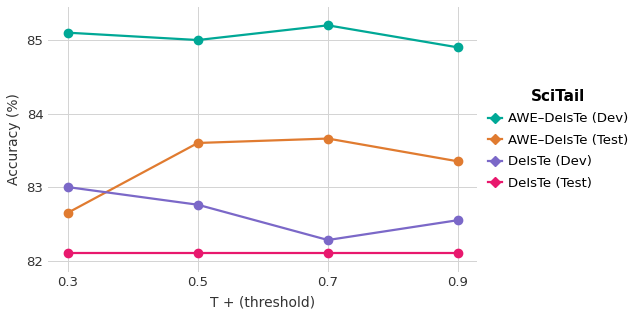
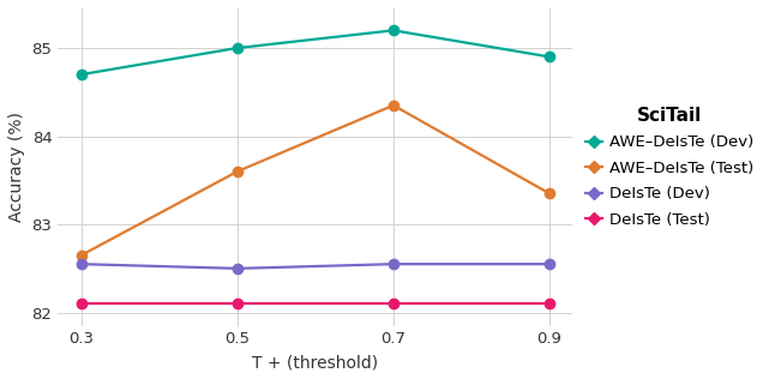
AWE–DeIsTe (Dev)/0.3: 85.1 -> 84.7
DeIsTe (Dev)/0.3: 83.00 -> 82.55
DeIsTe (Dev)/0.5: 82.76 -> 82.50
AWE–DeIsTe (Test)/0.7: 83.66 -> 84.35
DeIsTe (Dev)/0.7: 82.28 -> 82.55
